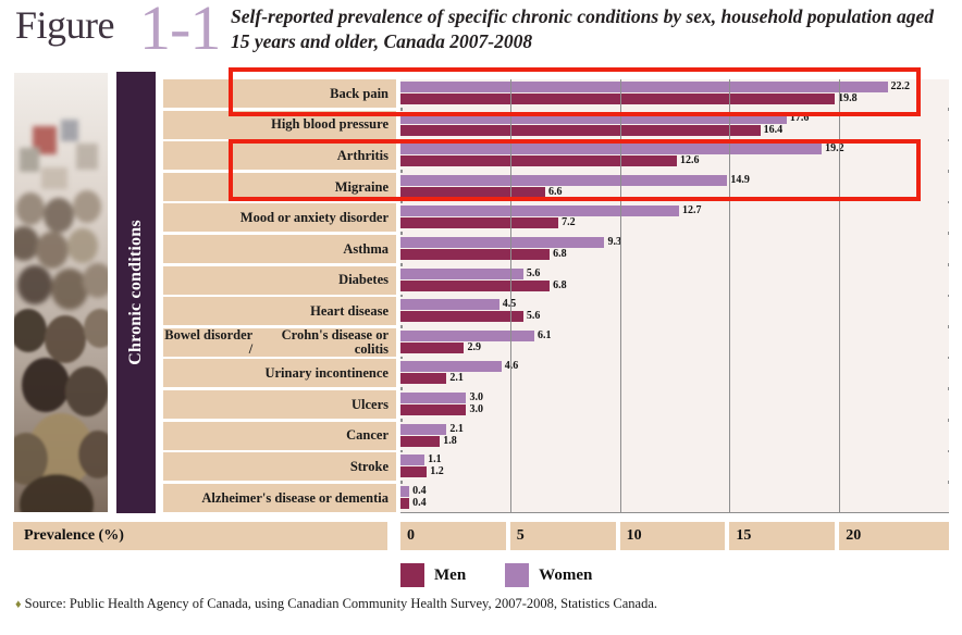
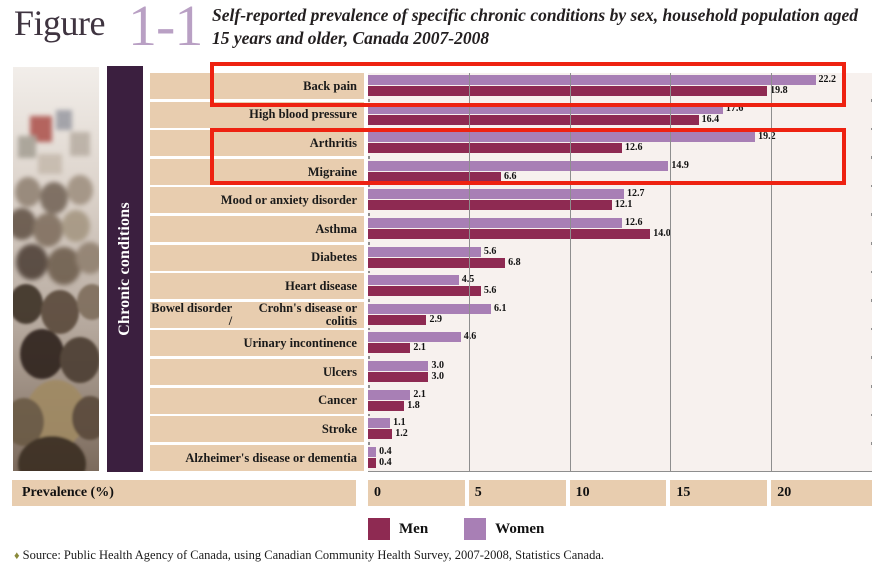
Men/Mood or anxiety disorder: 7.2 -> 12.1
Women/Asthma: 9.3 -> 12.6
Men/Asthma: 6.8 -> 14.0
